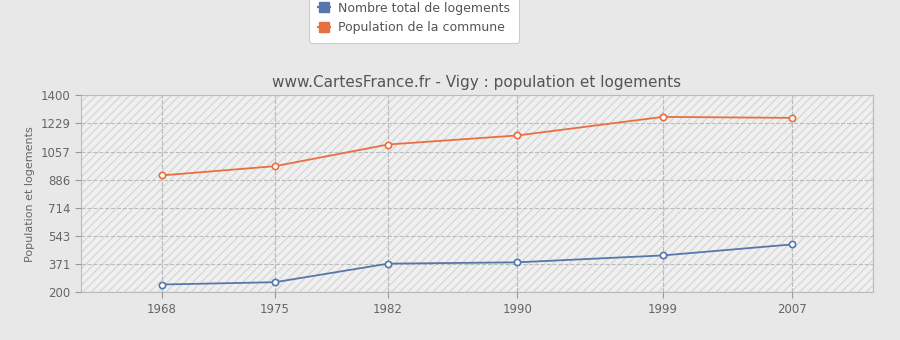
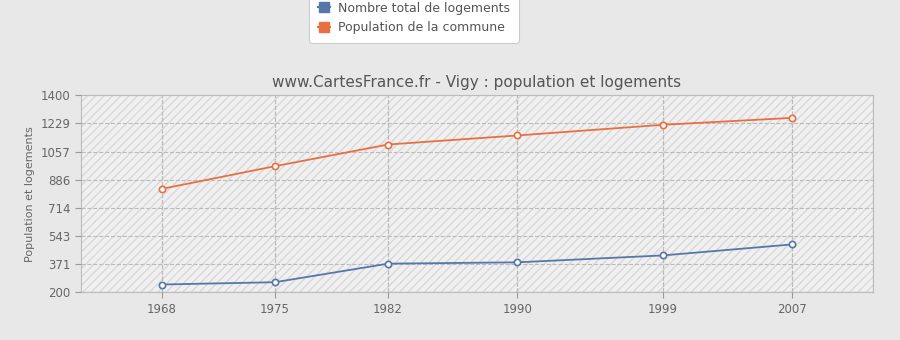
Population de la commune/1968: 910 -> 830
Population de la commune/1999: 1270 -> 1220
